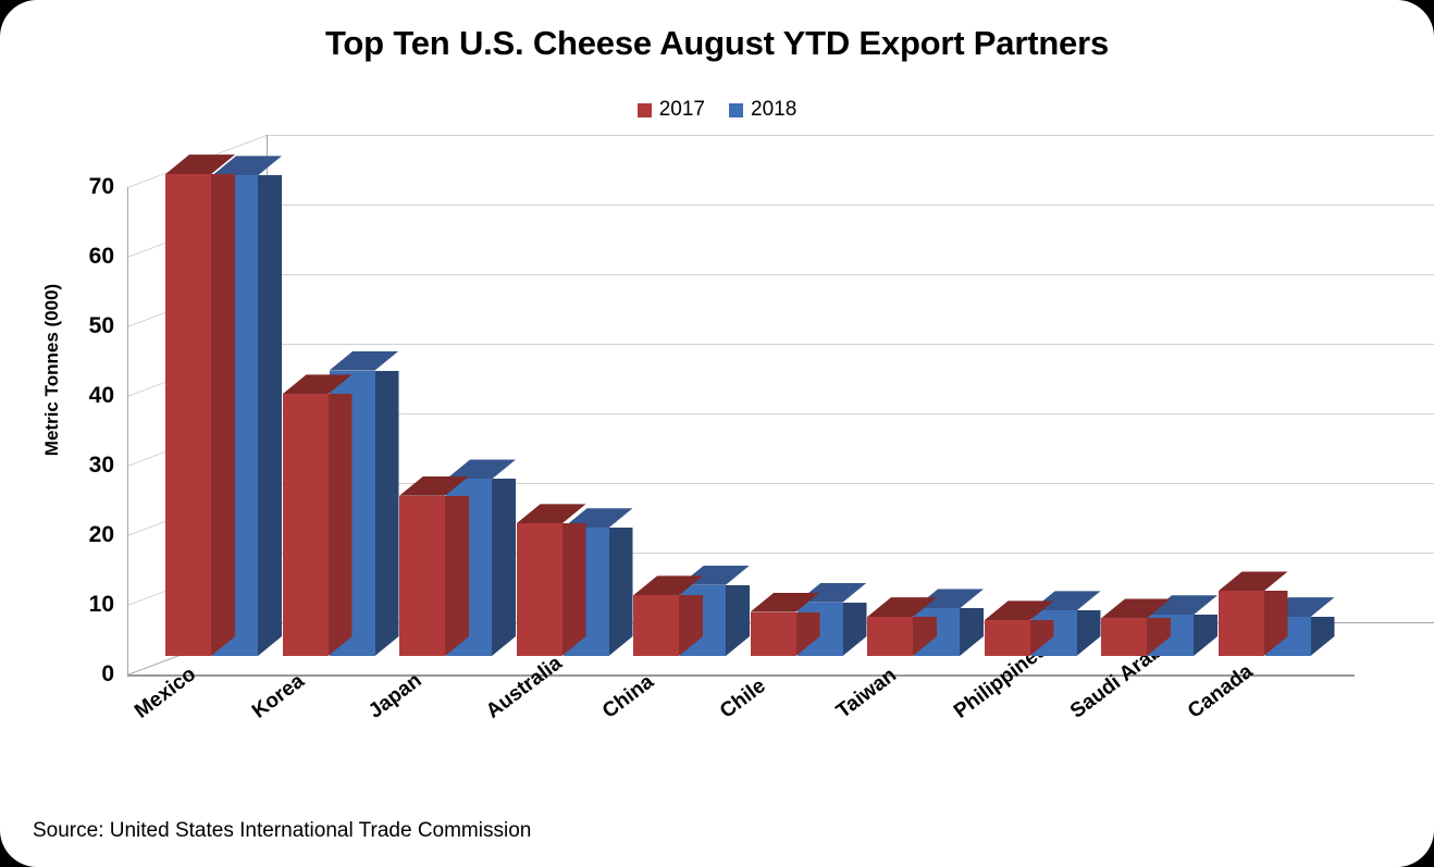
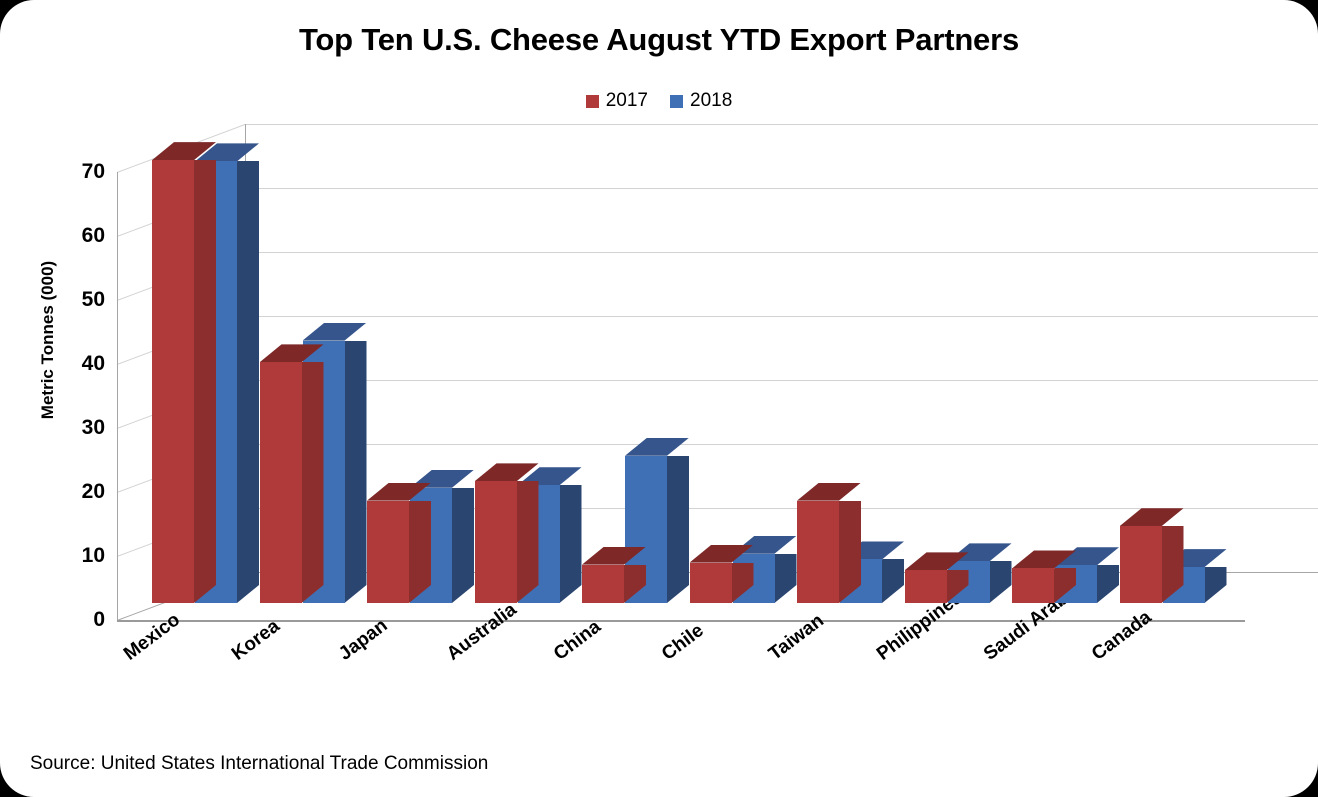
2017/Japan: 23 -> 16
2018/Japan: 25 -> 18
2017/China: 9 -> 6
2018/China: 10 -> 23
2017/Taiwan: 6 -> 16
2017/Canada: 9 -> 12
